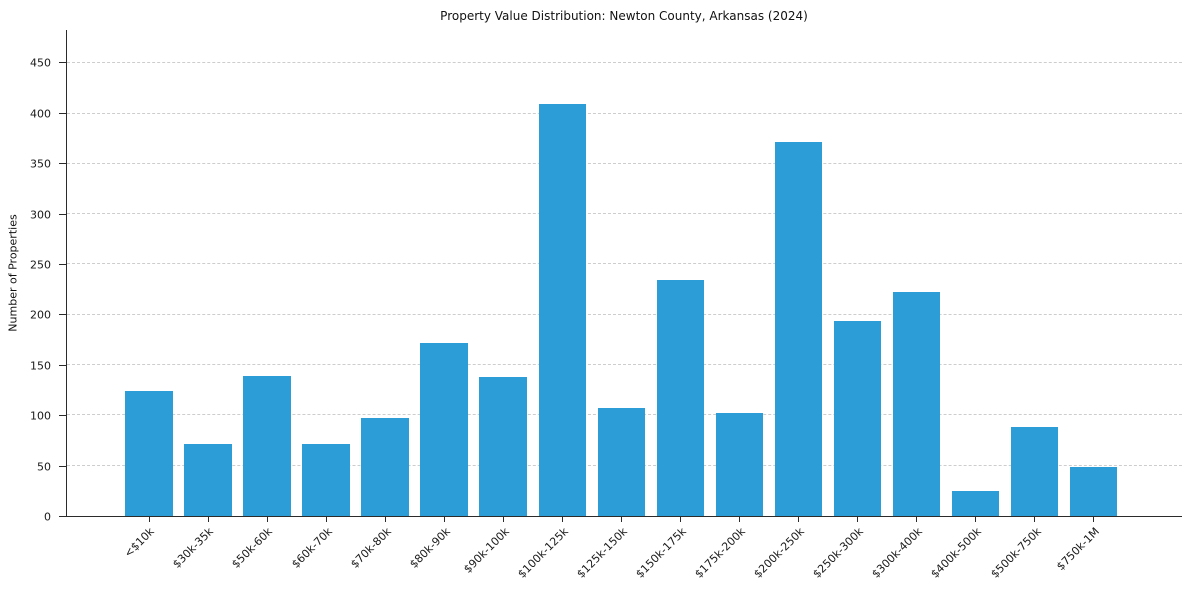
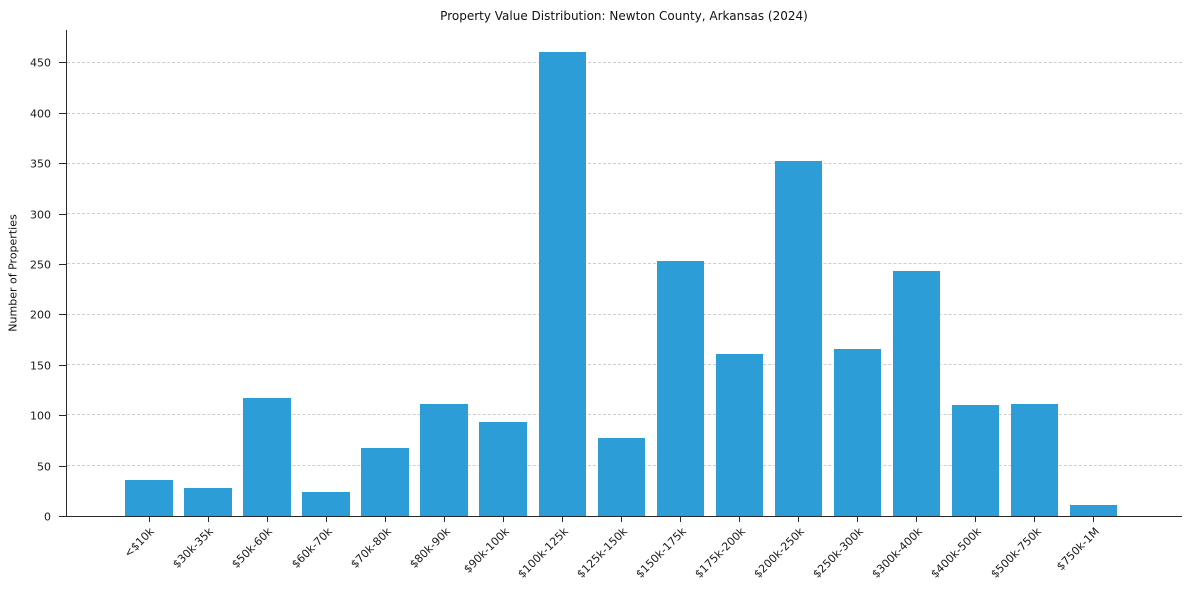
<$10k: 124 -> 36
$30k-35k: 72 -> 28
$50k-60k: 139 -> 117
$60k-70k: 72 -> 24
$70k-80k: 97 -> 68
$80k-90k: 172 -> 111
$90k-100k: 138 -> 93
$100k-125k: 409 -> 461
$125k-150k: 107 -> 78
$150k-175k: 235 -> 253
$175k-200k: 102 -> 161
$200k-250k: 372 -> 353
$250k-300k: 194 -> 166
$300k-400k: 223 -> 244
$400k-500k: 25 -> 110
$500k-750k: 88 -> 111
$750k-1M: 49 -> 11
